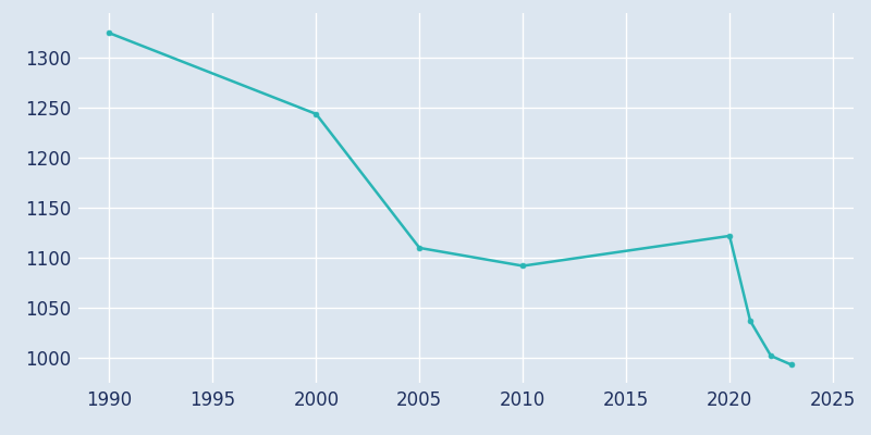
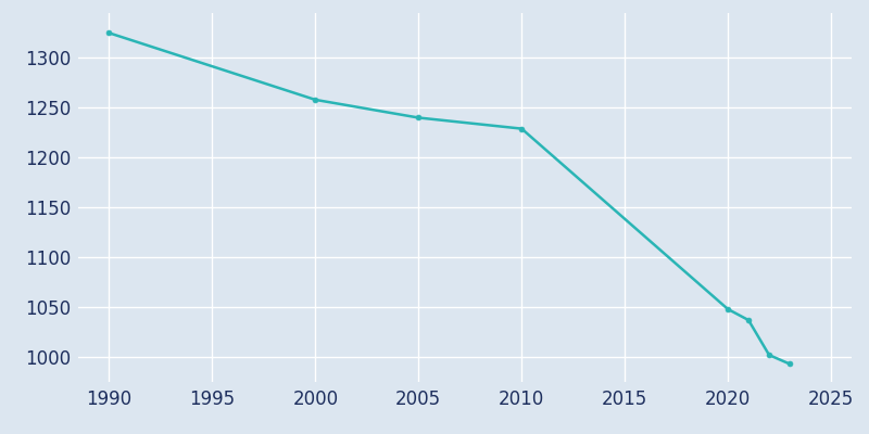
2000: 1244 -> 1258
2005: 1110 -> 1240
2010: 1092 -> 1229
2020: 1122 -> 1048
